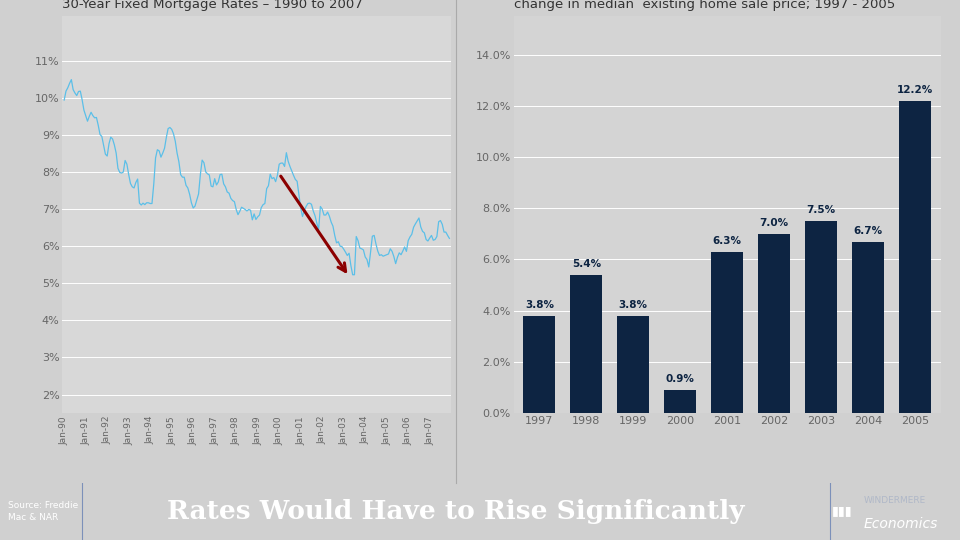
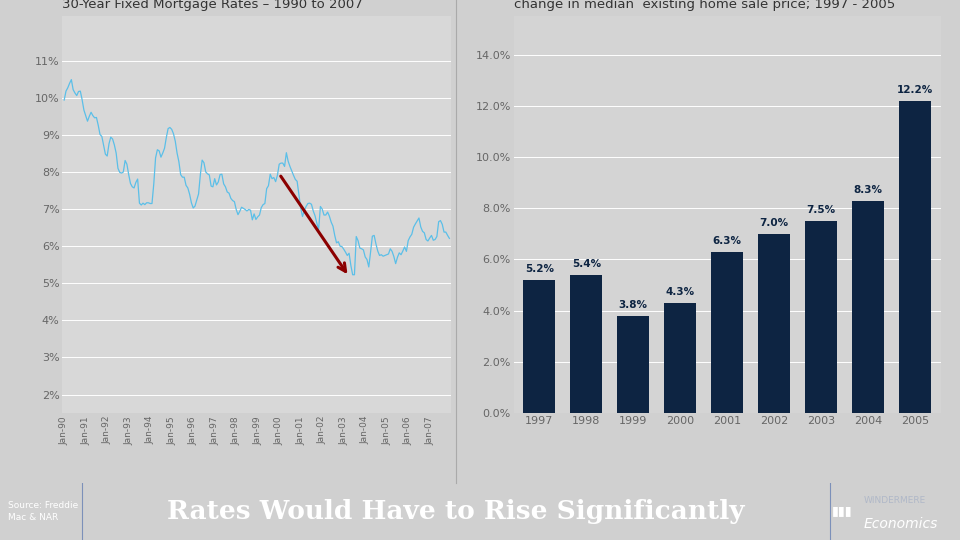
1997: 3.8% -> 5.2%
2000: 0.9% -> 4.3%
2004: 6.7% -> 8.3%
